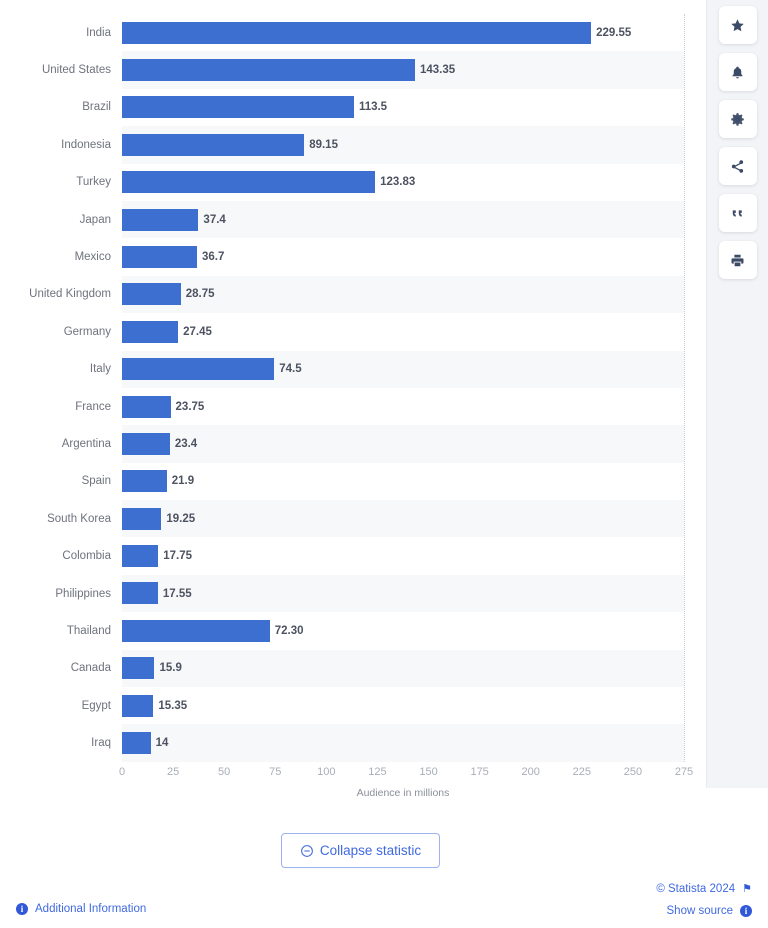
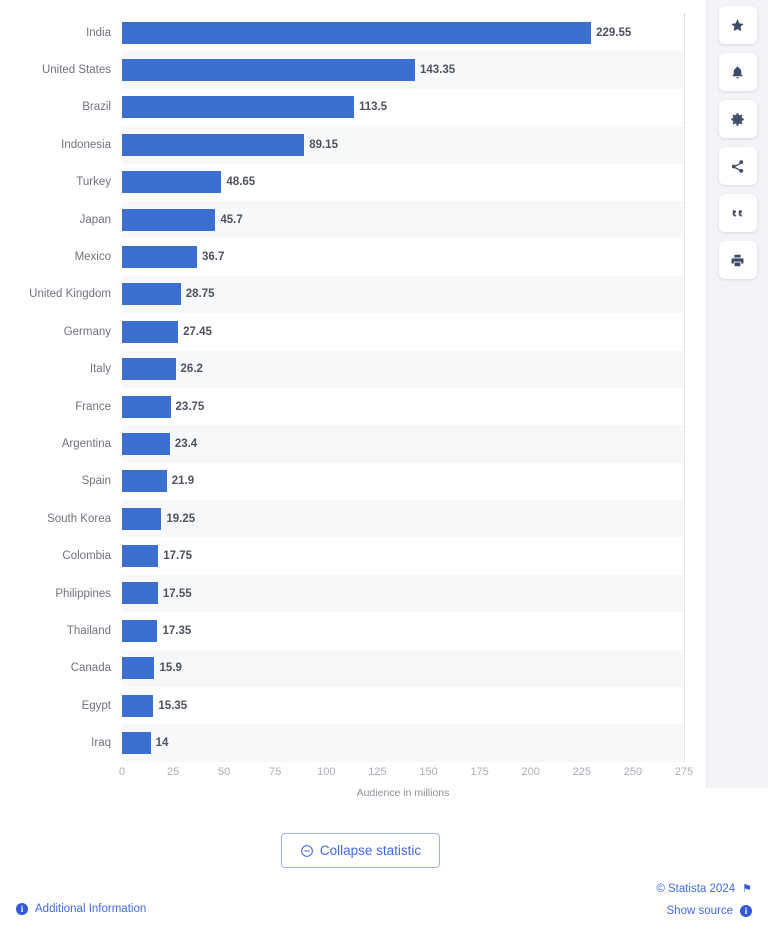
Turkey: 123.83 -> 48.65
Japan: 37.4 -> 45.7
Italy: 74.5 -> 26.2
Thailand: 72.30 -> 17.35
